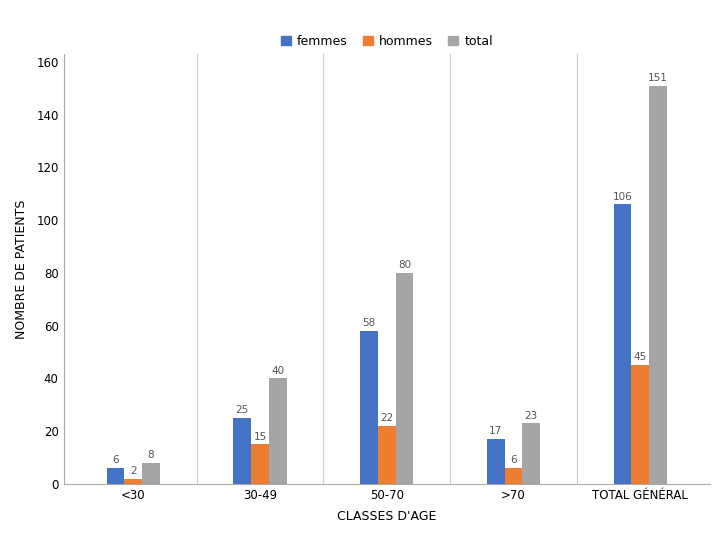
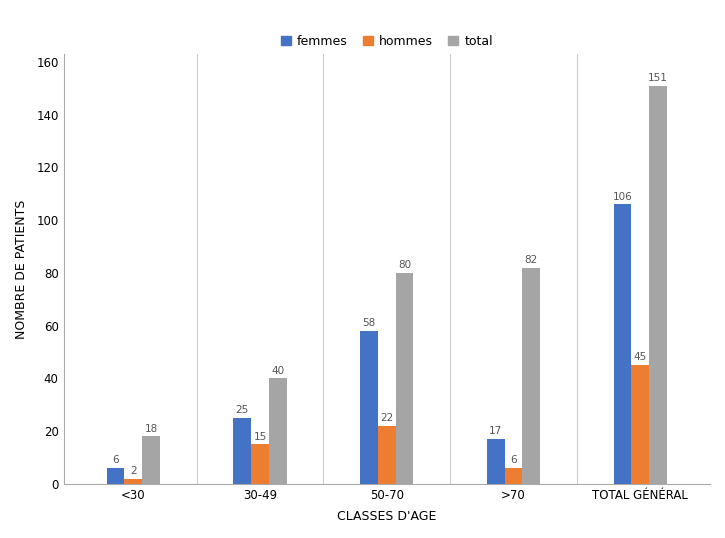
total/<30: 8 -> 18
total/>70: 23 -> 82
